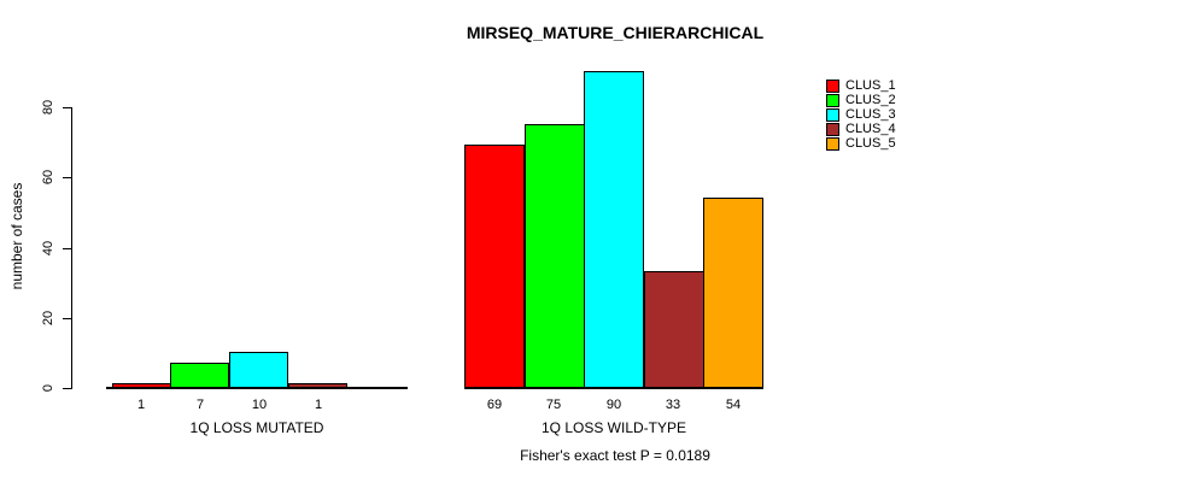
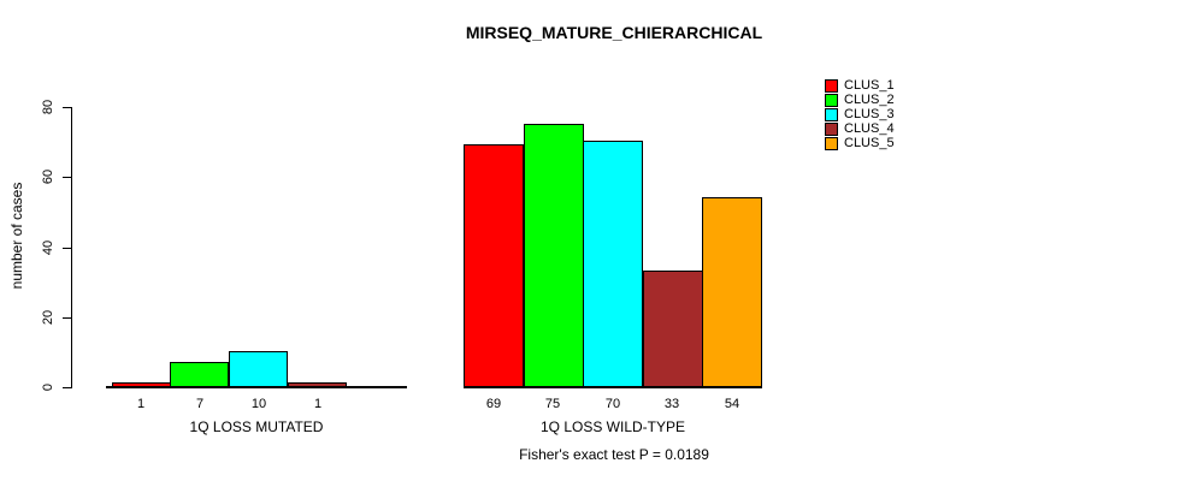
CLUS_3/1Q LOSS WILD-TYPE: 90 -> 70
